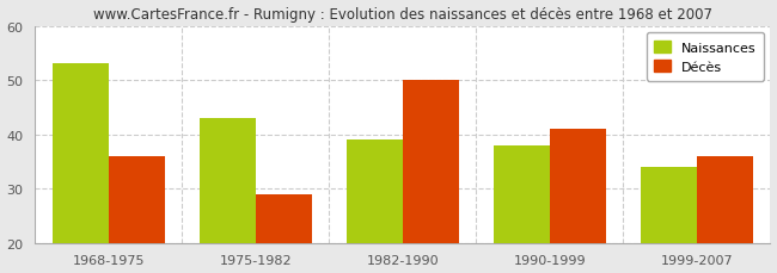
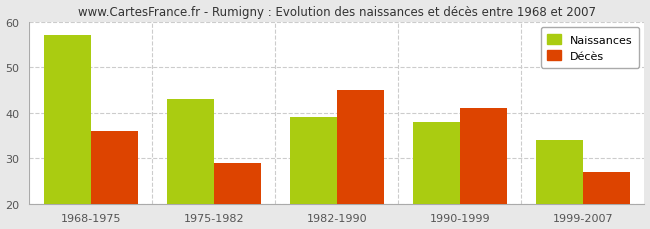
Naissances/1968-1975: 53 -> 57
Décès/1982-1990: 50 -> 45
Décès/1999-2007: 36 -> 27
